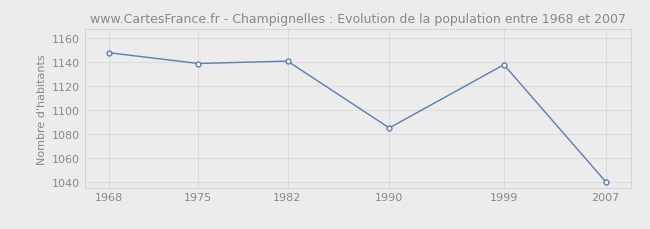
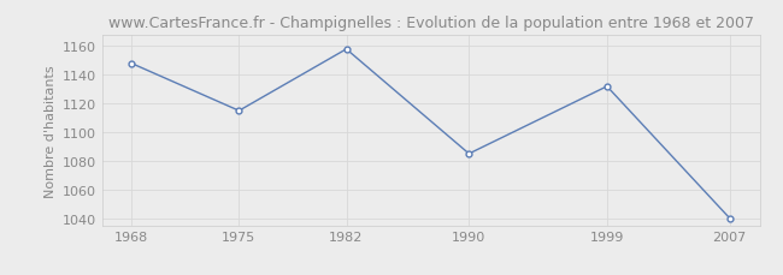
1975: 1139 -> 1115
1982: 1141 -> 1158
1999: 1138 -> 1132
